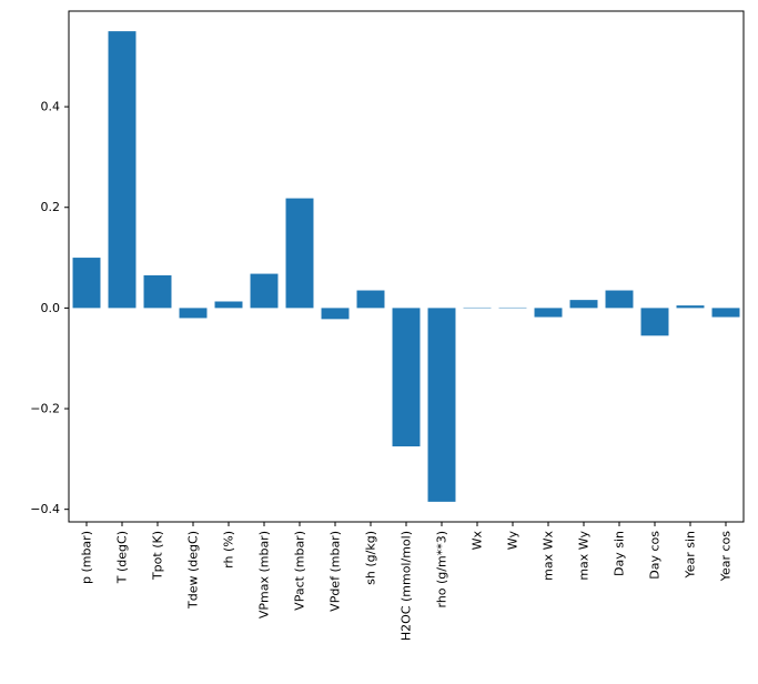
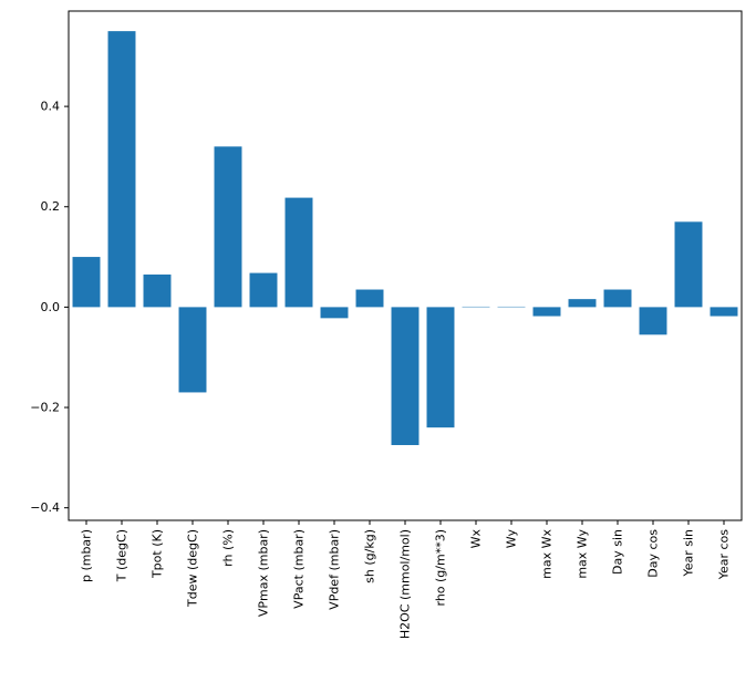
Tdew (degC): -0.02 -> -0.17
rh (%): 0.01 -> 0.32
rho (g/m**3): -0.39 -> -0.24
Year sin: 0.01 -> 0.17
